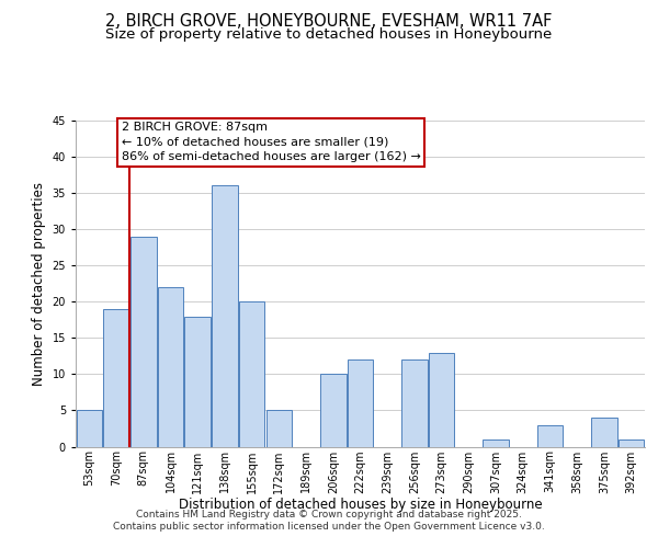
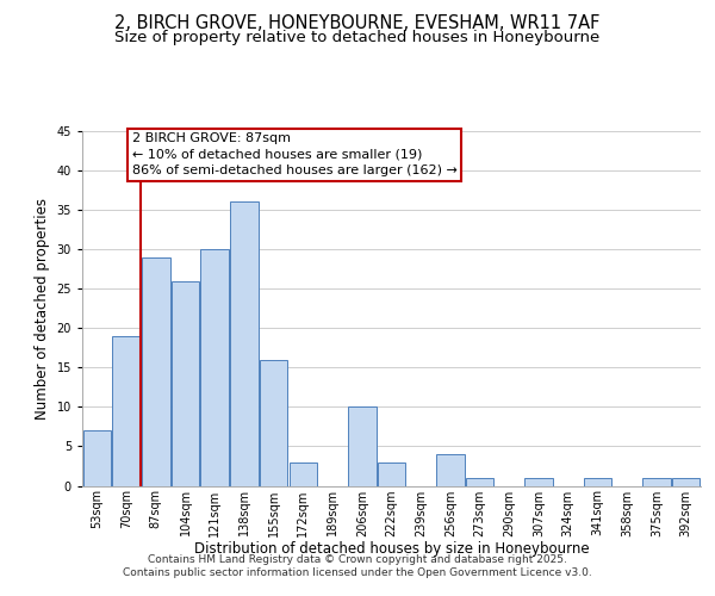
53sqm: 5 -> 7
104sqm: 22 -> 26
121sqm: 18 -> 30
155sqm: 20 -> 16
172sqm: 5 -> 3
222sqm: 12 -> 3
256sqm: 12 -> 4
273sqm: 13 -> 1
341sqm: 3 -> 1
375sqm: 4 -> 1
